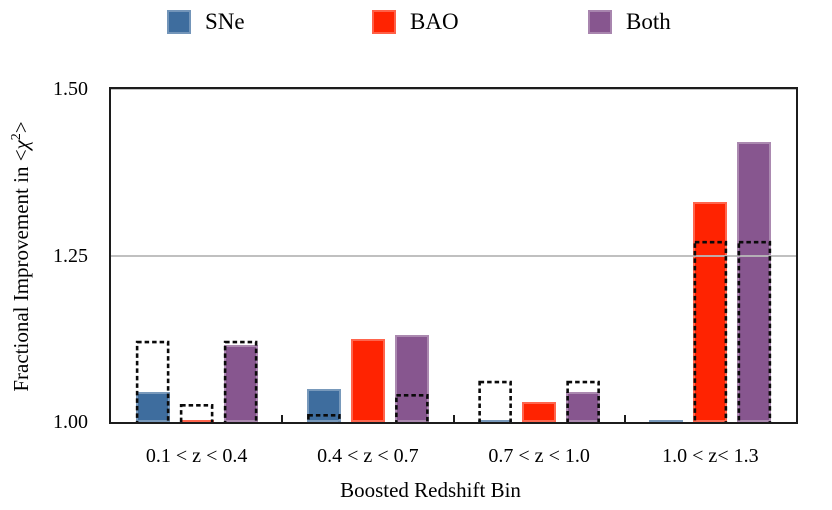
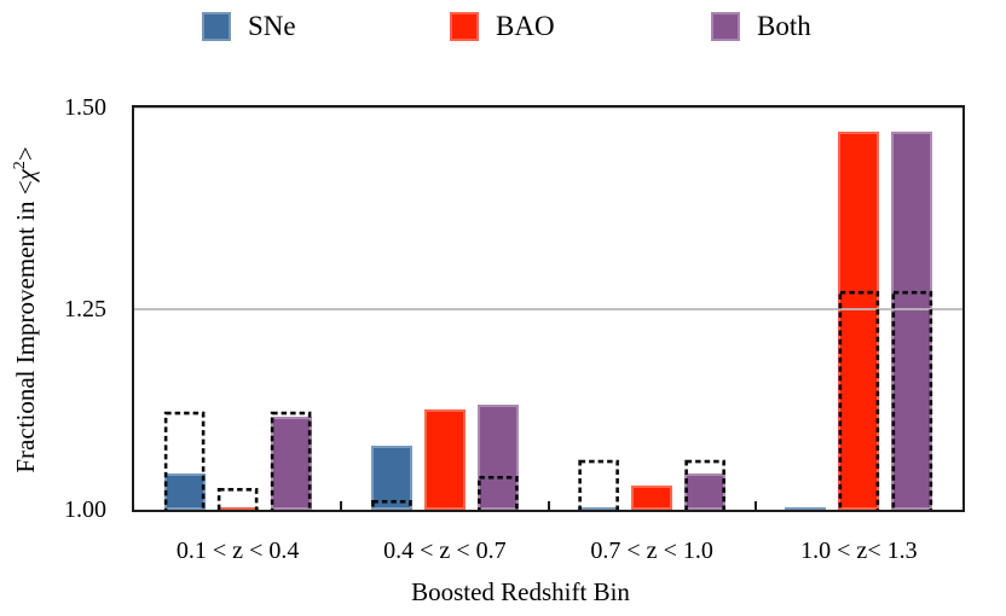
SNe/0.4 < z < 0.7: 1.05 -> 1.08
BAO/1.0 < z< 1.3: 1.33 -> 1.47
Both/1.0 < z< 1.3: 1.42 -> 1.47
